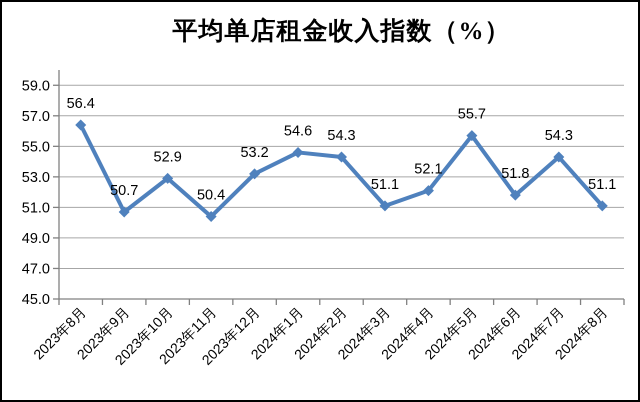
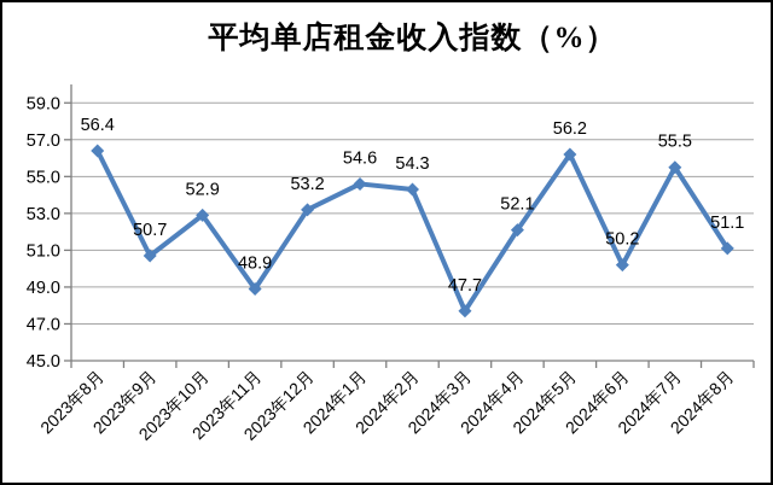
2023年11月: 50.4 -> 48.9
2024年3月: 51.1 -> 47.7
2024年5月: 55.7 -> 56.2
2024年6月: 51.8 -> 50.2
2024年7月: 54.3 -> 55.5
